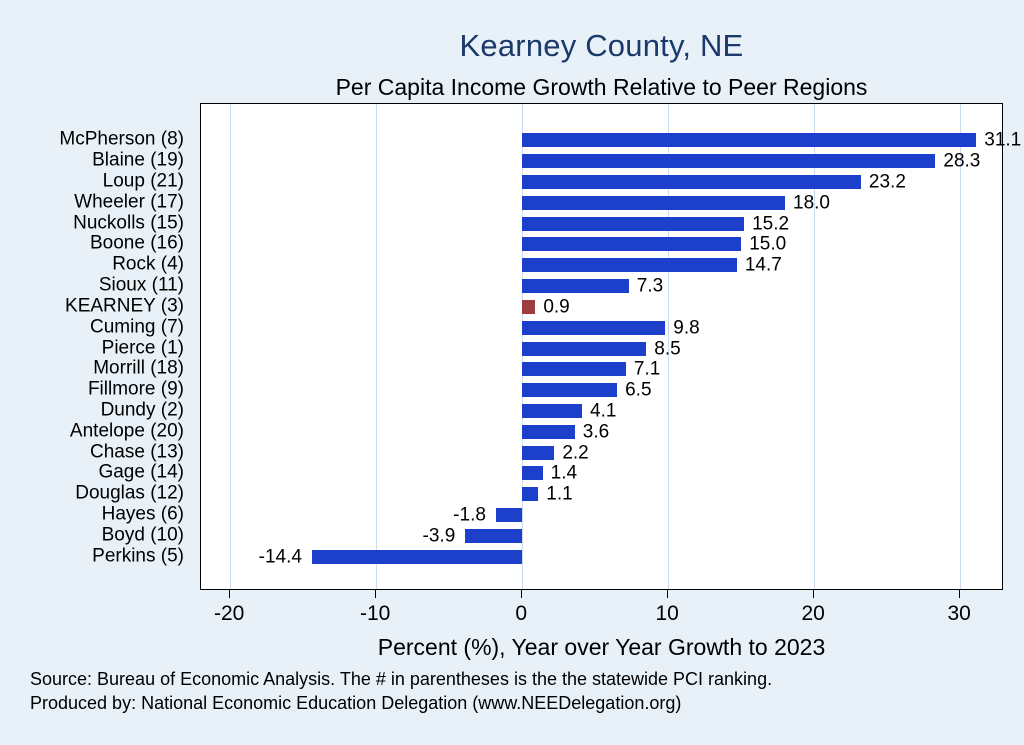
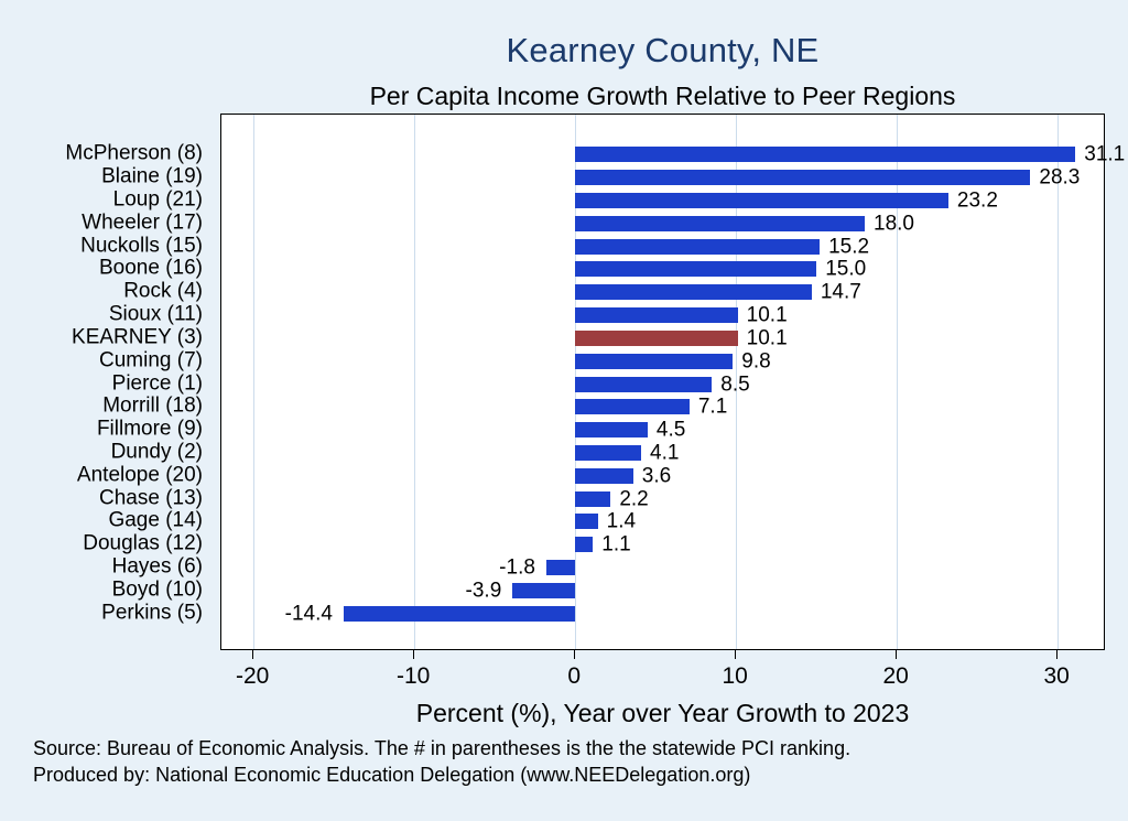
Sioux (11): 7.3 -> 10.1
KEARNEY (3): 0.9 -> 10.1
Fillmore (9): 6.5 -> 4.5
